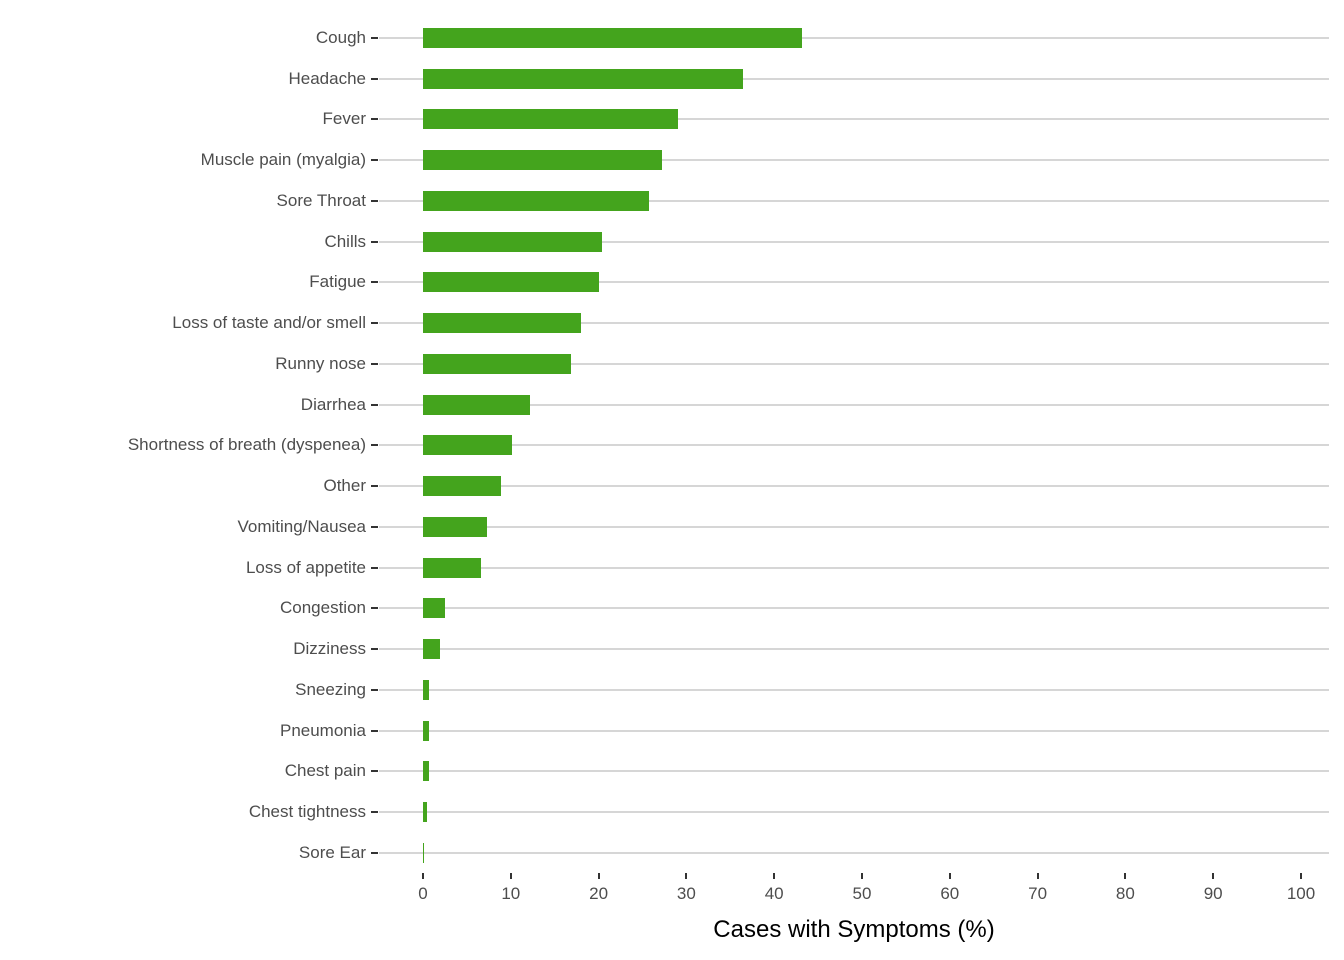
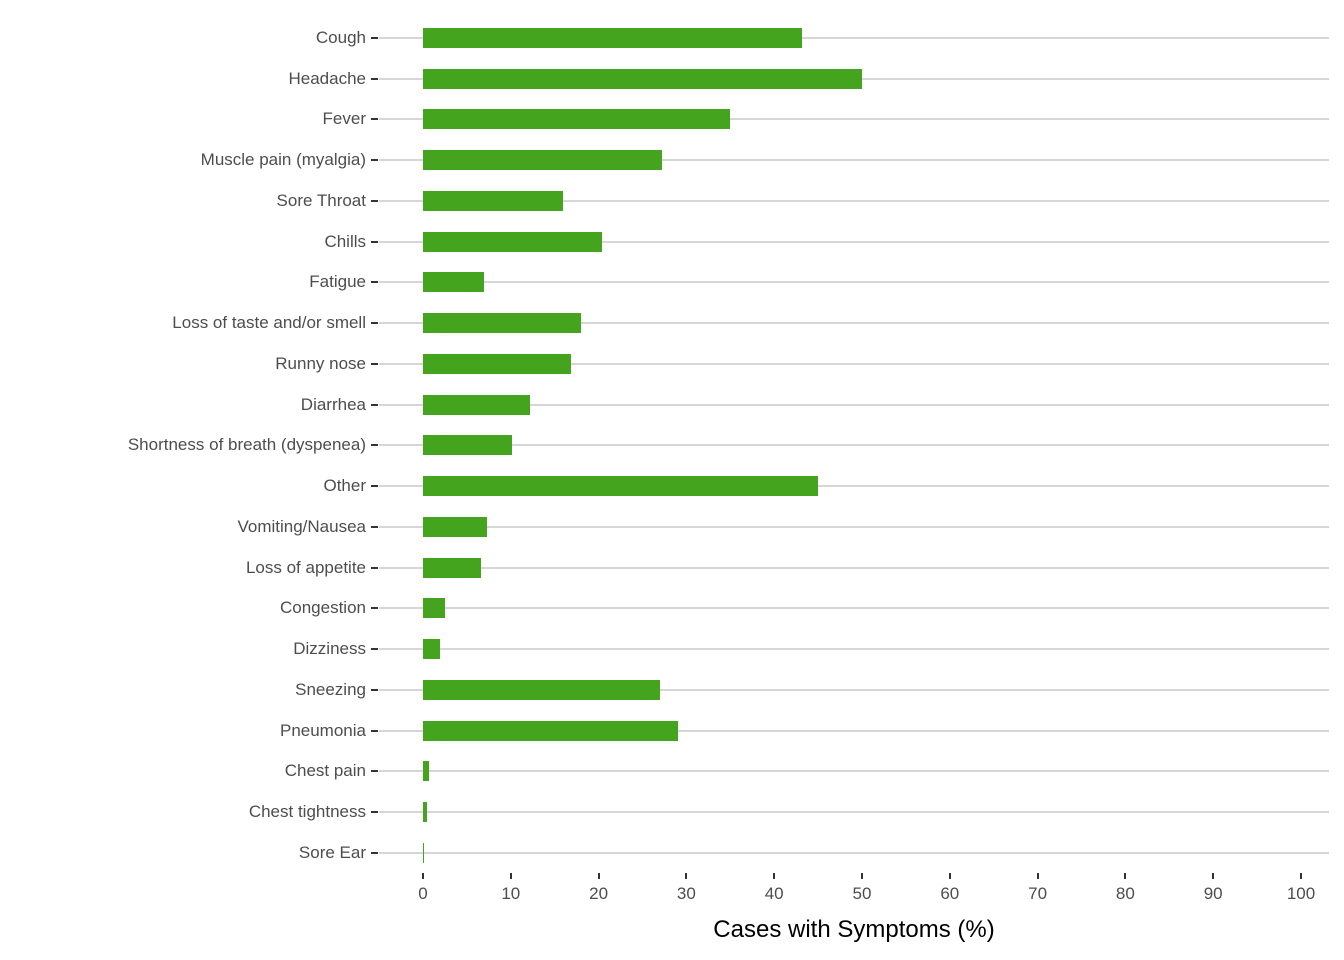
Headache: 36 -> 50
Fever: 29 -> 35
Sore Throat: 26 -> 16
Fatigue: 20 -> 7
Other: 9 -> 45
Sneezing: 1 -> 27
Pneumonia: 1 -> 29
